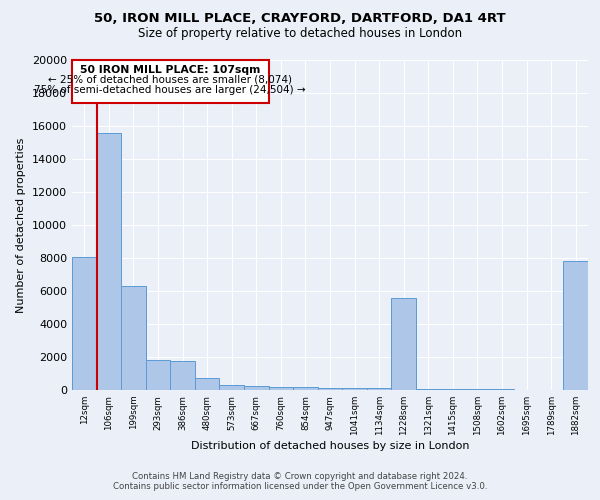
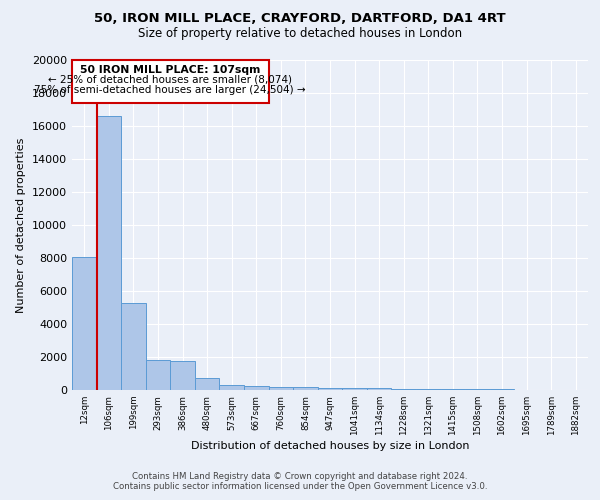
106sqm: 15600 -> 16600
199sqm: 6300 -> 5300
1228sqm: 5600 -> 100
1882sqm: 7800 -> 0
